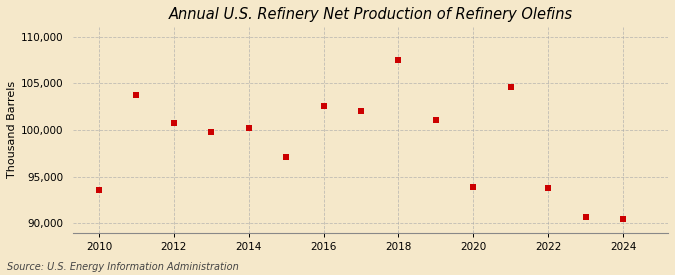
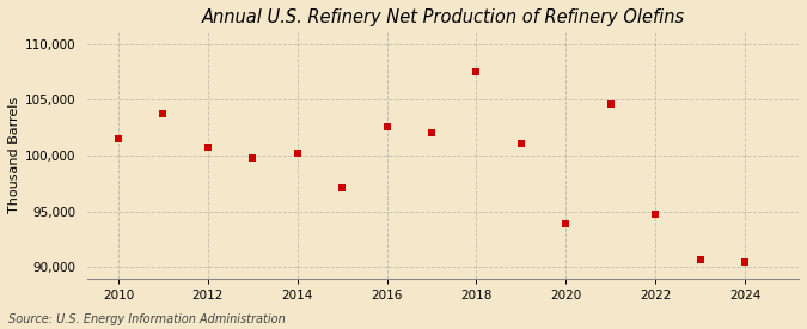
2010: 93,600 -> 101,500
2022: 93,800 -> 94,700
